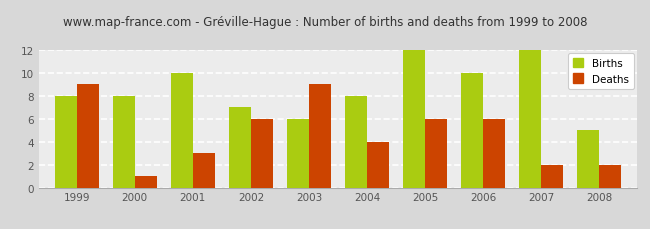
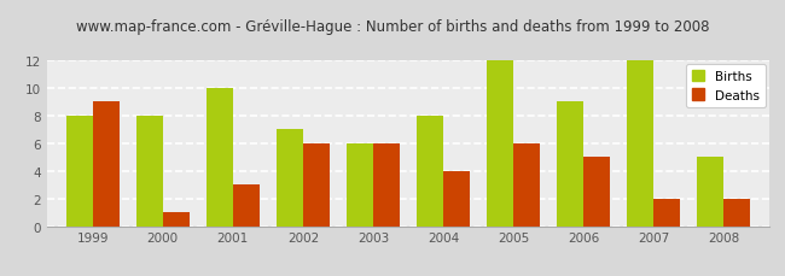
Deaths/2003: 9 -> 6
Births/2006: 10 -> 9
Deaths/2006: 6 -> 5
